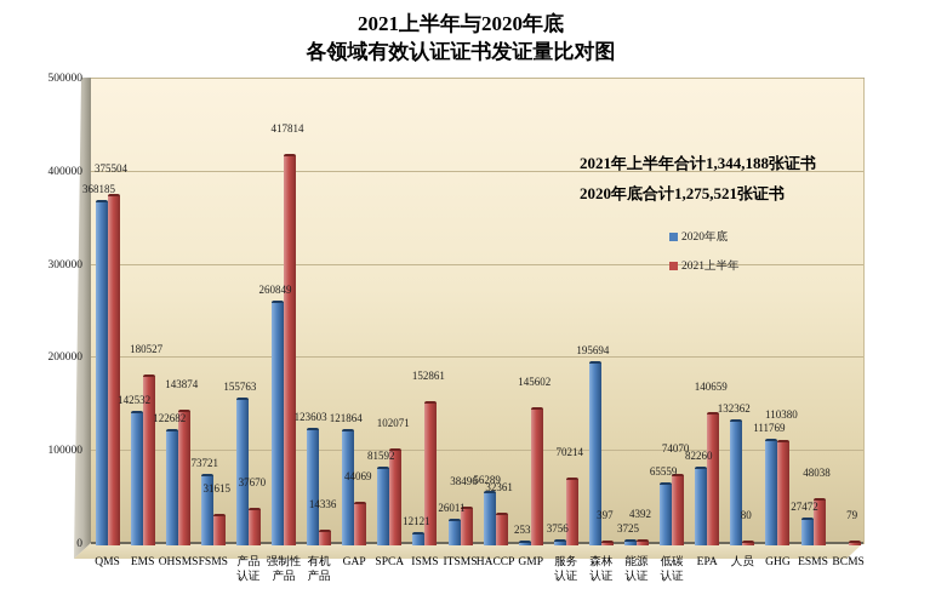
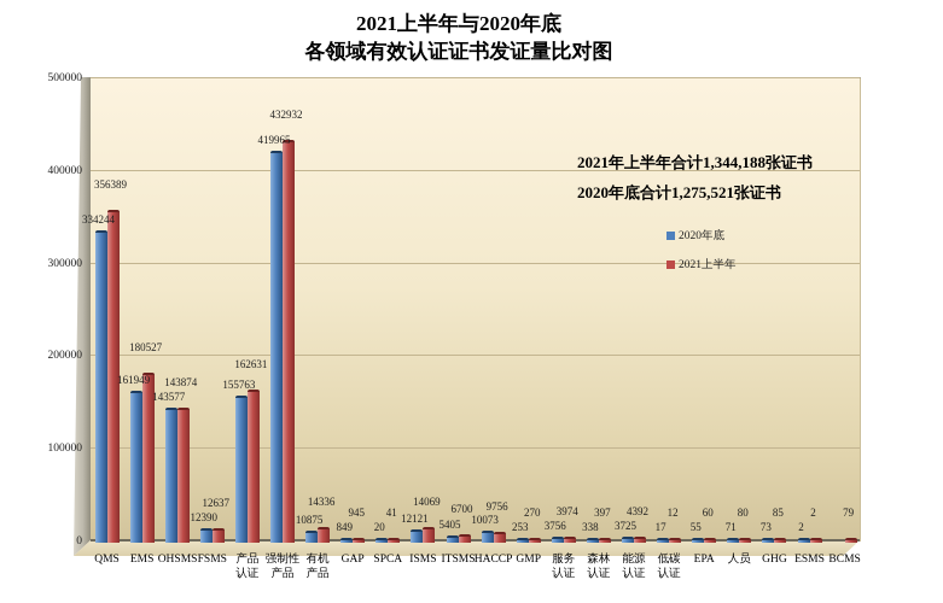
2020年底/QMS: 368185 -> 334244
2021上半年/QMS: 375504 -> 356389
2020年底/EMS: 142532 -> 161949
2020年底/OHSMS: 122682 -> 143577
2020年底/FSMS: 73721 -> 12390
2021上半年/FSMS: 31615 -> 12637
2021上半年/产品 认证: 37670 -> 162631
2020年底/强制性 产品: 260849 -> 419965
2021上半年/强制性 产品: 417814 -> 432932
2020年底/有机 产品: 123603 -> 10875
2020年底/GAP: 121864 -> 849
2021上半年/GAP: 44069 -> 945
2020年底/SPCA: 81592 -> 20
2021上半年/SPCA: 102071 -> 41
2021上半年/ISMS: 152861 -> 14069
2020年底/ITSMS: 26011 -> 5405
2021上半年/ITSMS: 38496 -> 6700
2020年底/HACCP: 56289 -> 10073
2021上半年/HACCP: 32361 -> 9756
2021上半年/GMP: 145602 -> 270
2021上半年/服务 认证: 70214 -> 3974
2020年底/森林 认证: 195694 -> 338
2020年底/低碳 认证: 65559 -> 17
2021上半年/低碳 认证: 74070 -> 12
2020年底/EPA: 82260 -> 55
2021上半年/EPA: 140659 -> 60
2020年底/人员: 132362 -> 71
2020年底/GHG: 111769 -> 73
2021上半年/GHG: 110380 -> 85
2020年底/ESMS: 27472 -> 2
2021上半年/ESMS: 48038 -> 2
